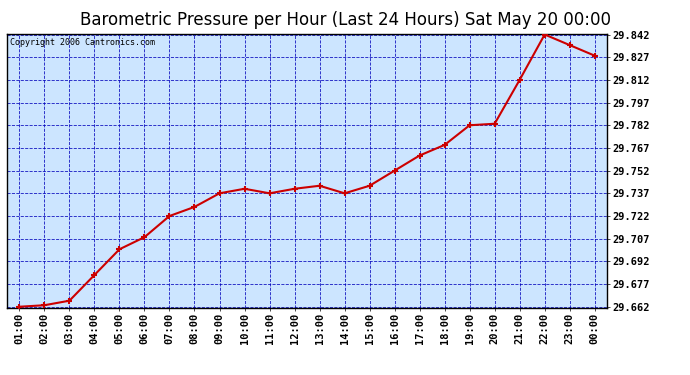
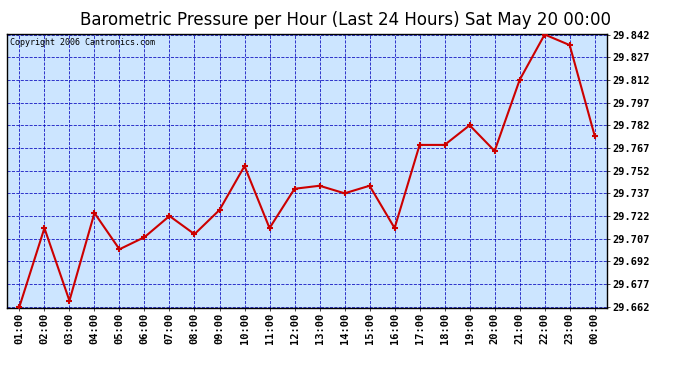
02:00: 29.663 -> 29.714
04:00: 29.683 -> 29.724
08:00: 29.728 -> 29.710
09:00: 29.737 -> 29.726
10:00: 29.740 -> 29.755
11:00: 29.737 -> 29.714
16:00: 29.752 -> 29.714
17:00: 29.762 -> 29.769
20:00: 29.783 -> 29.765
00:00: 29.828 -> 29.775
